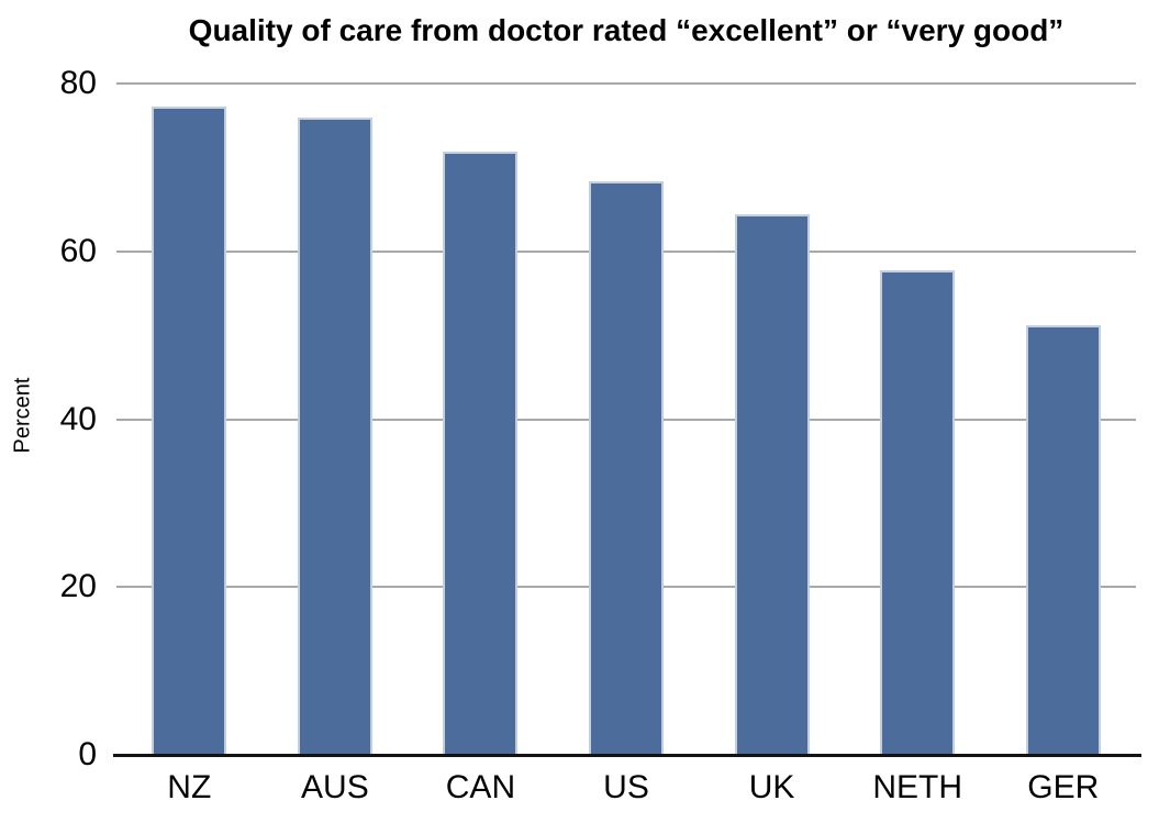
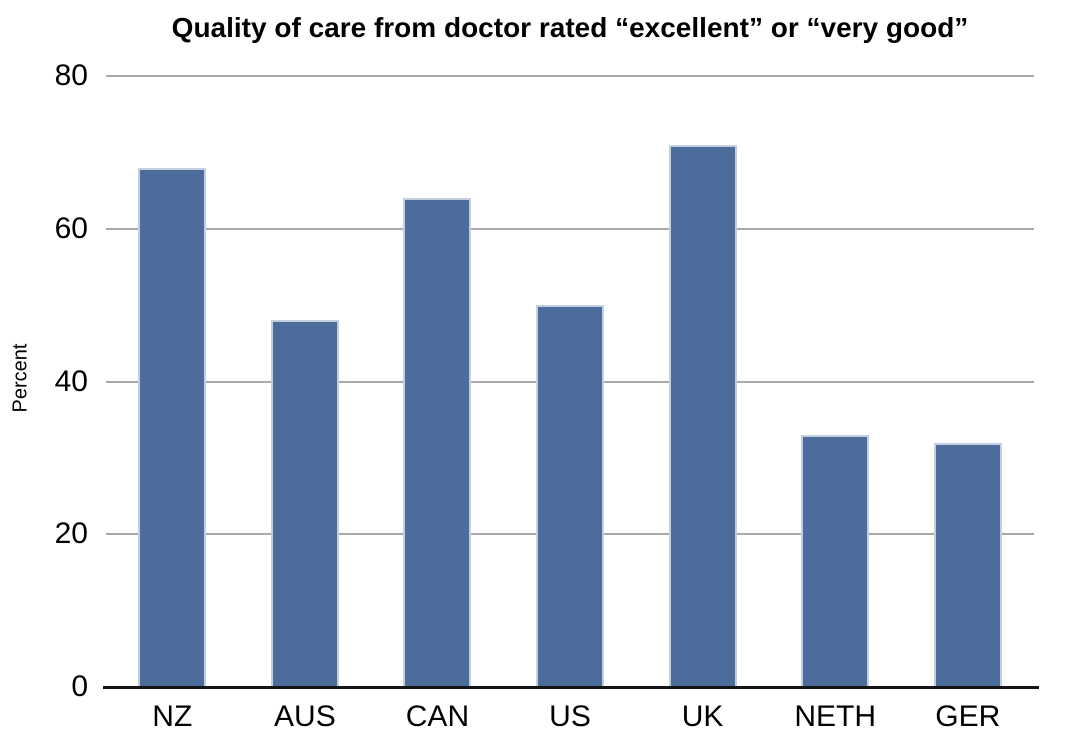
NZ: 77 -> 68
AUS: 76 -> 48
CAN: 72 -> 64
US: 68 -> 50
UK: 64 -> 71
NETH: 58 -> 33
GER: 51 -> 32
